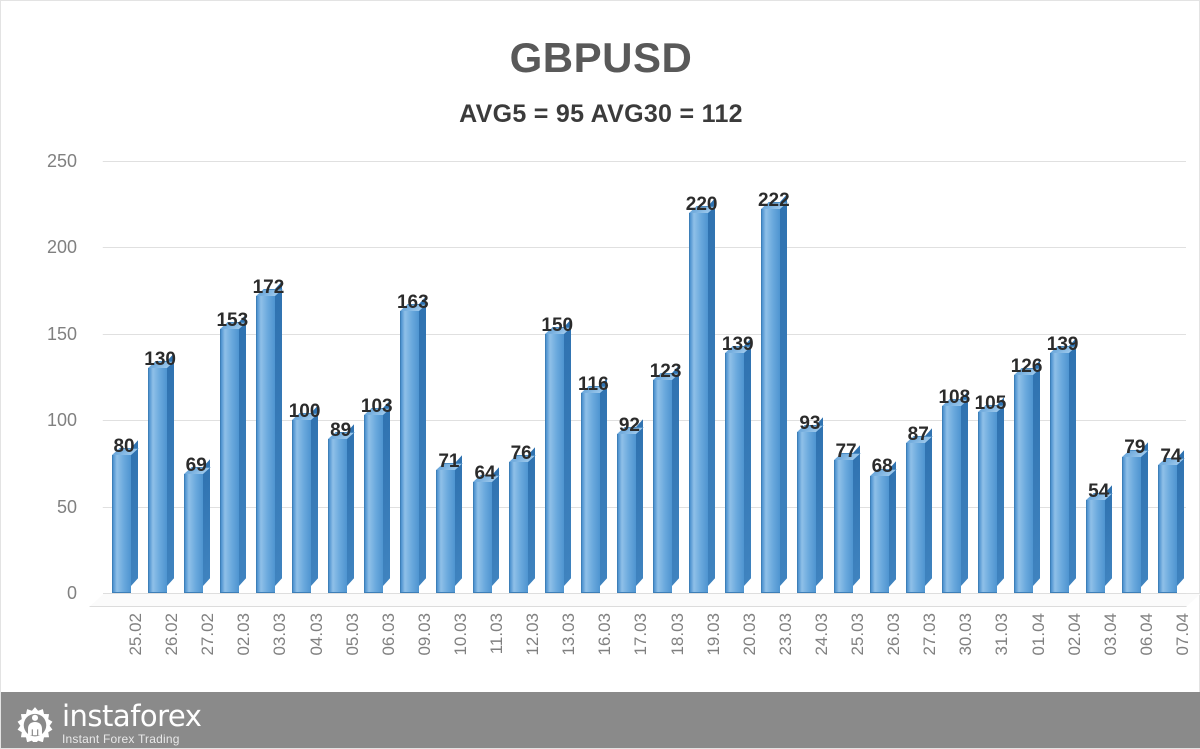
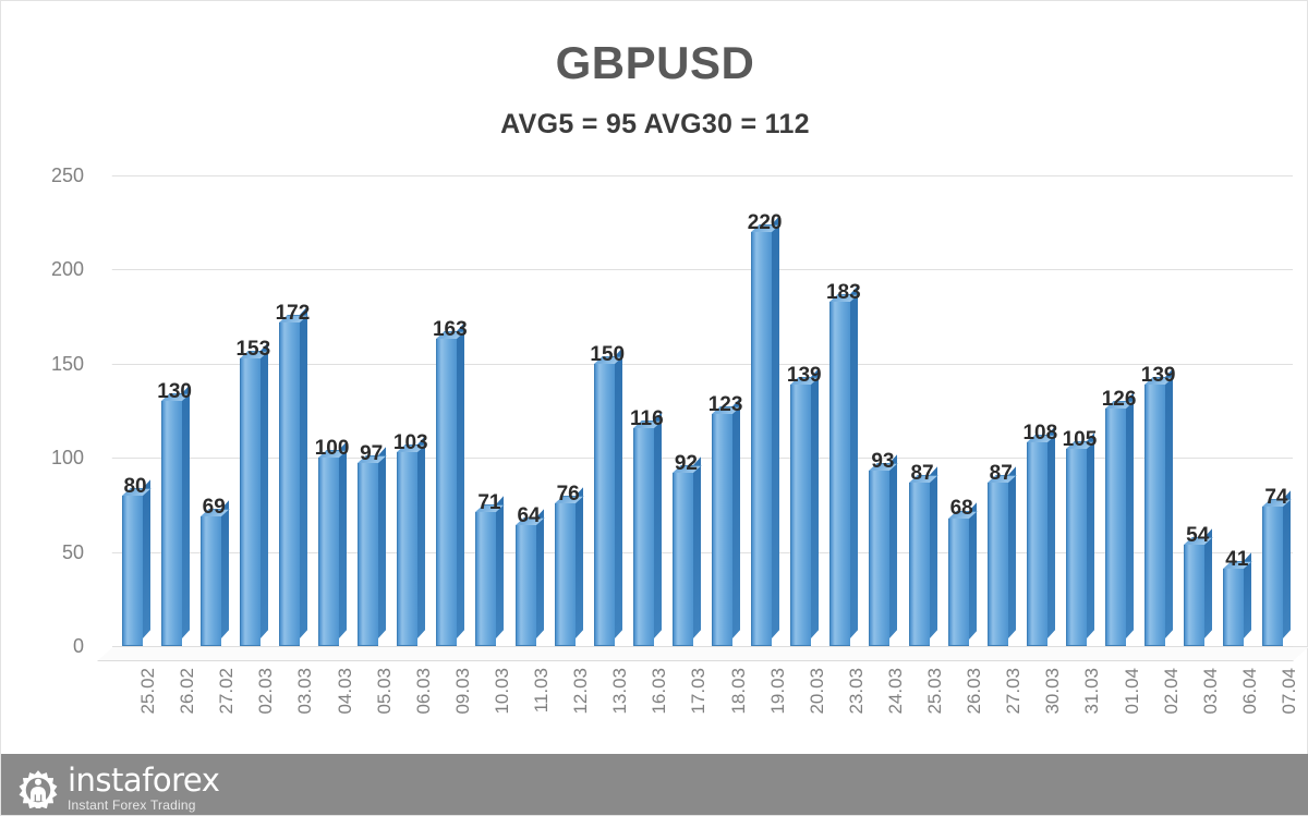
05.03: 89 -> 97
23.03: 222 -> 183
25.03: 77 -> 87
06.04: 79 -> 41
